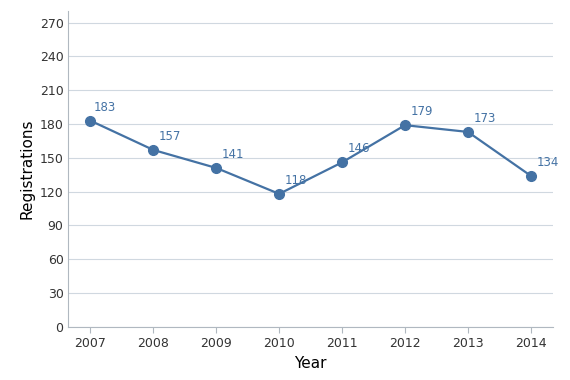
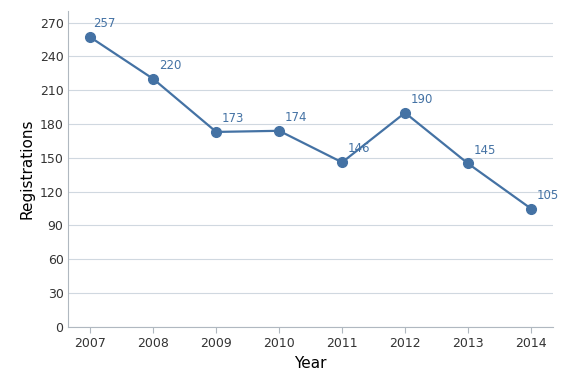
2007: 183 -> 257
2008: 157 -> 220
2009: 141 -> 173
2010: 118 -> 174
2012: 179 -> 190
2013: 173 -> 145
2014: 134 -> 105
